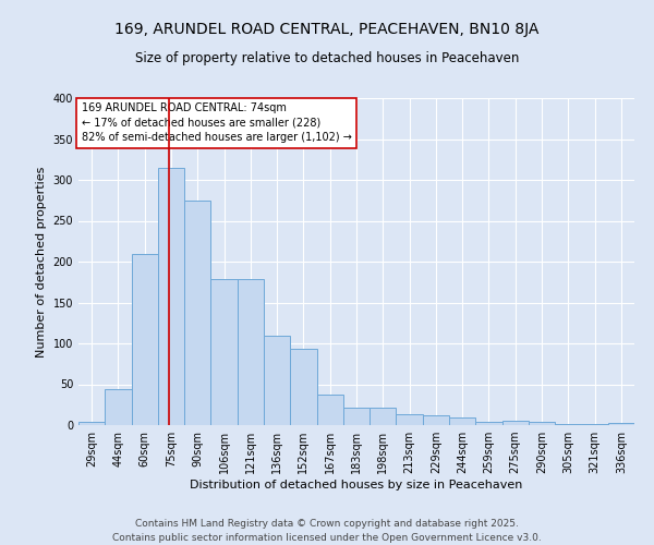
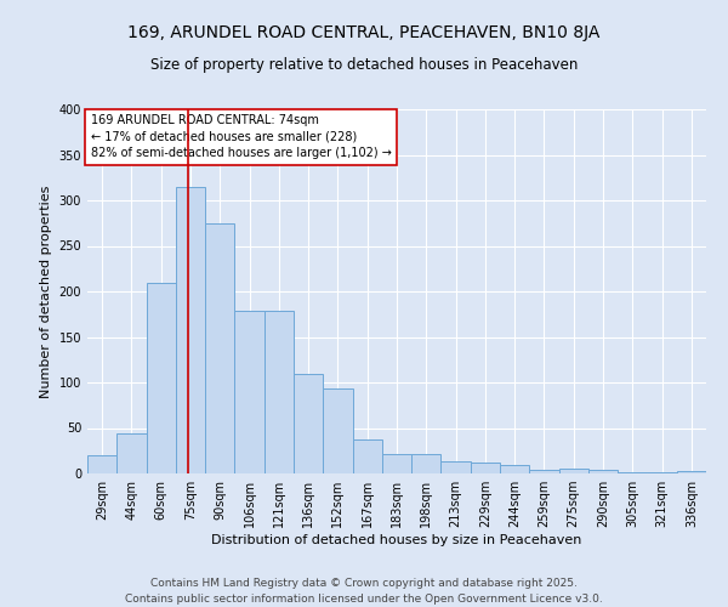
29sqm: 4 -> 20
